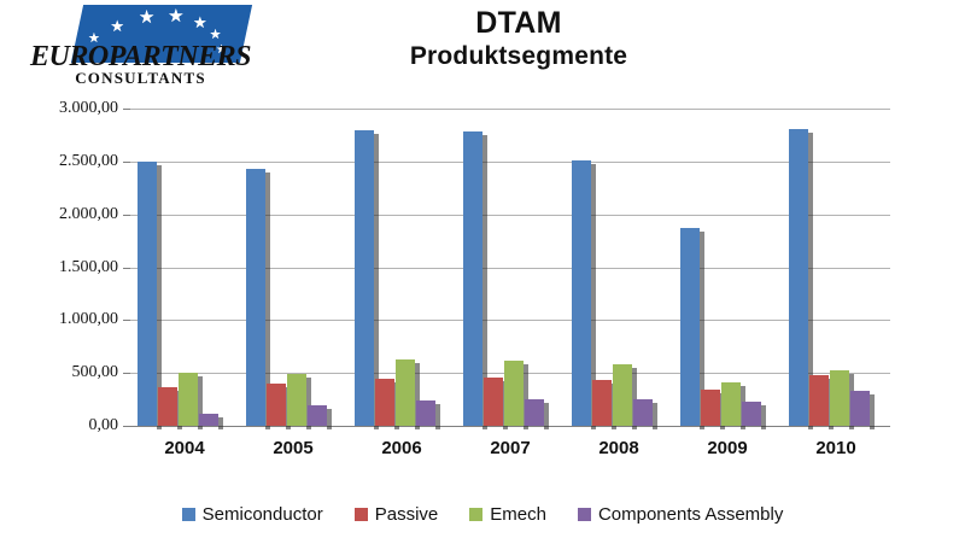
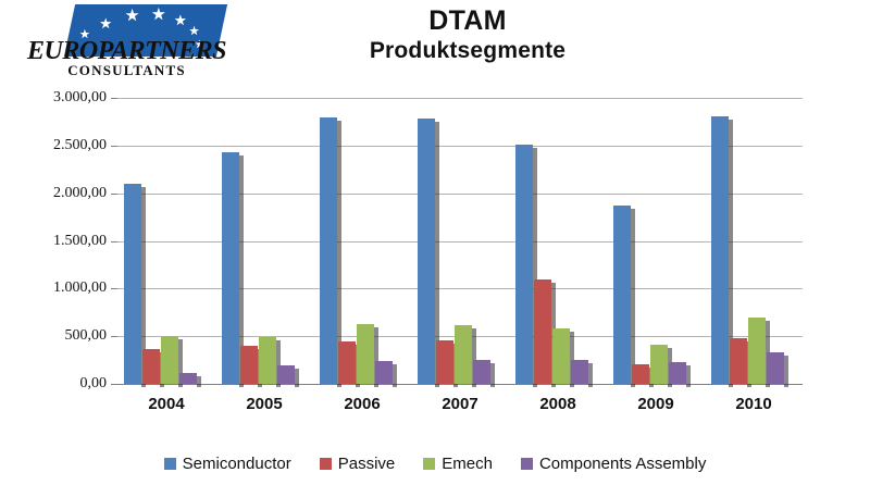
Semiconductor/2004: 2500 -> 2100
Passive/2008: 400 -> 1100
Passive/2009: 300 -> 200
Emech/2010: 500 -> 700
